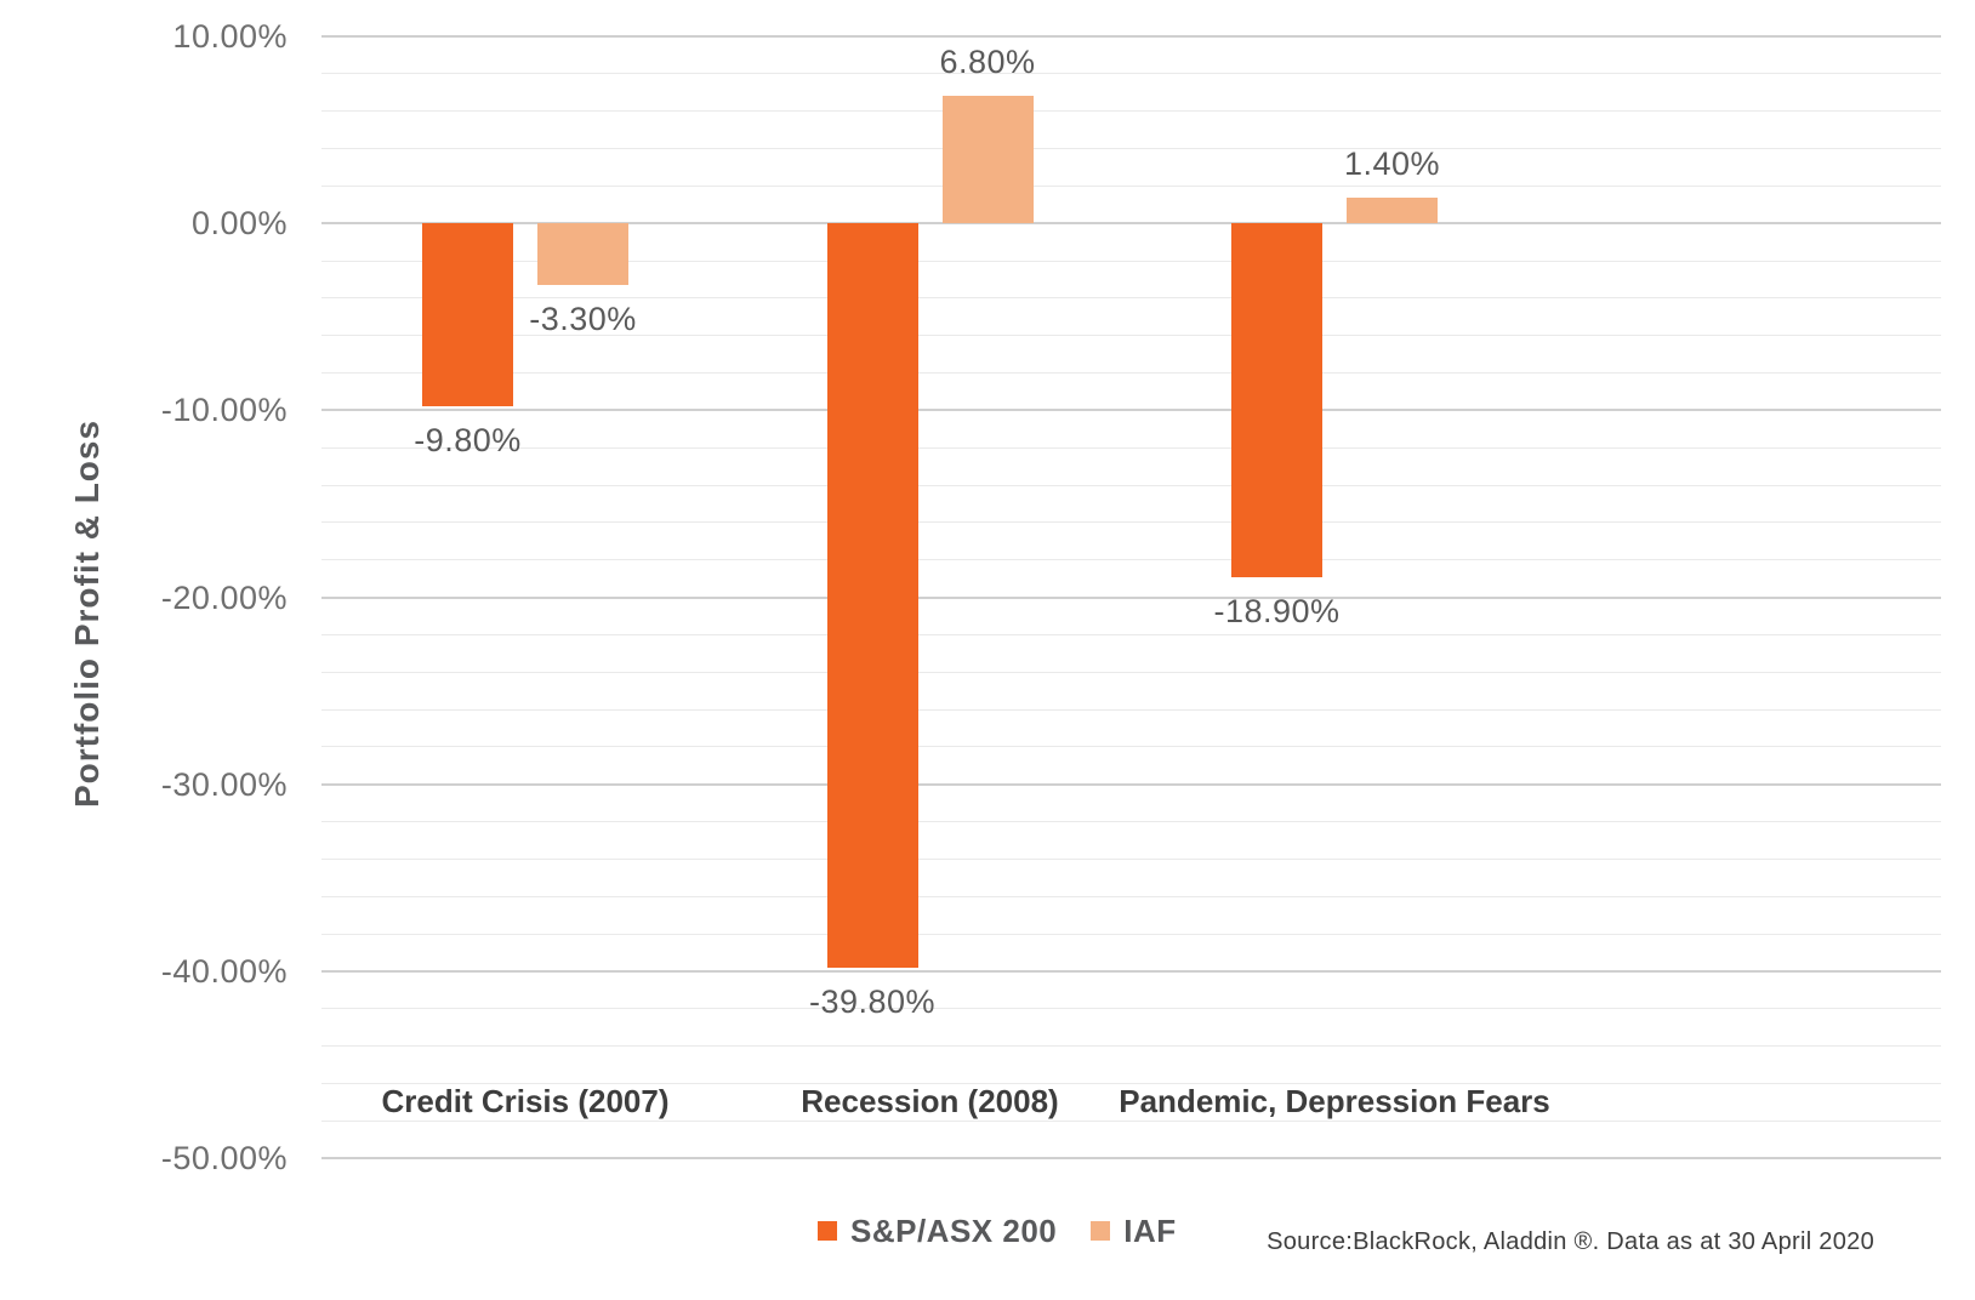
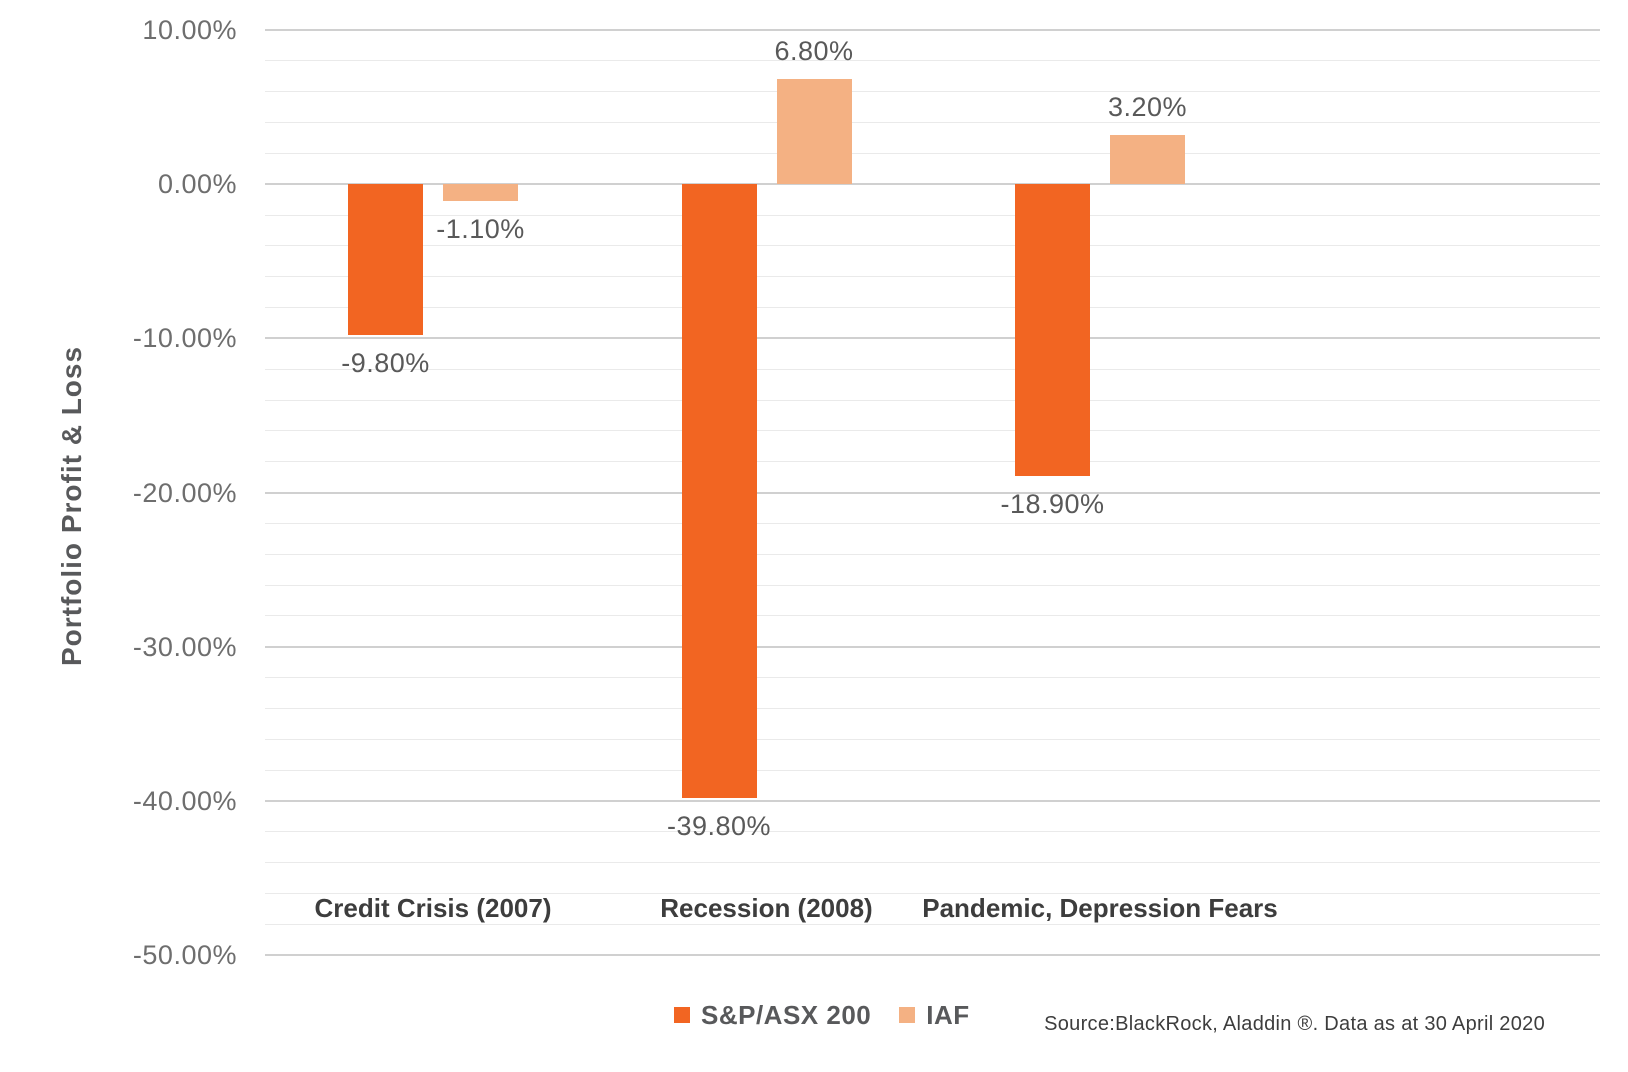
IAF/Credit Crisis (2007): -3.30% -> -1.10%
IAF/Pandemic, Depression Fears: 1.40% -> 3.20%
